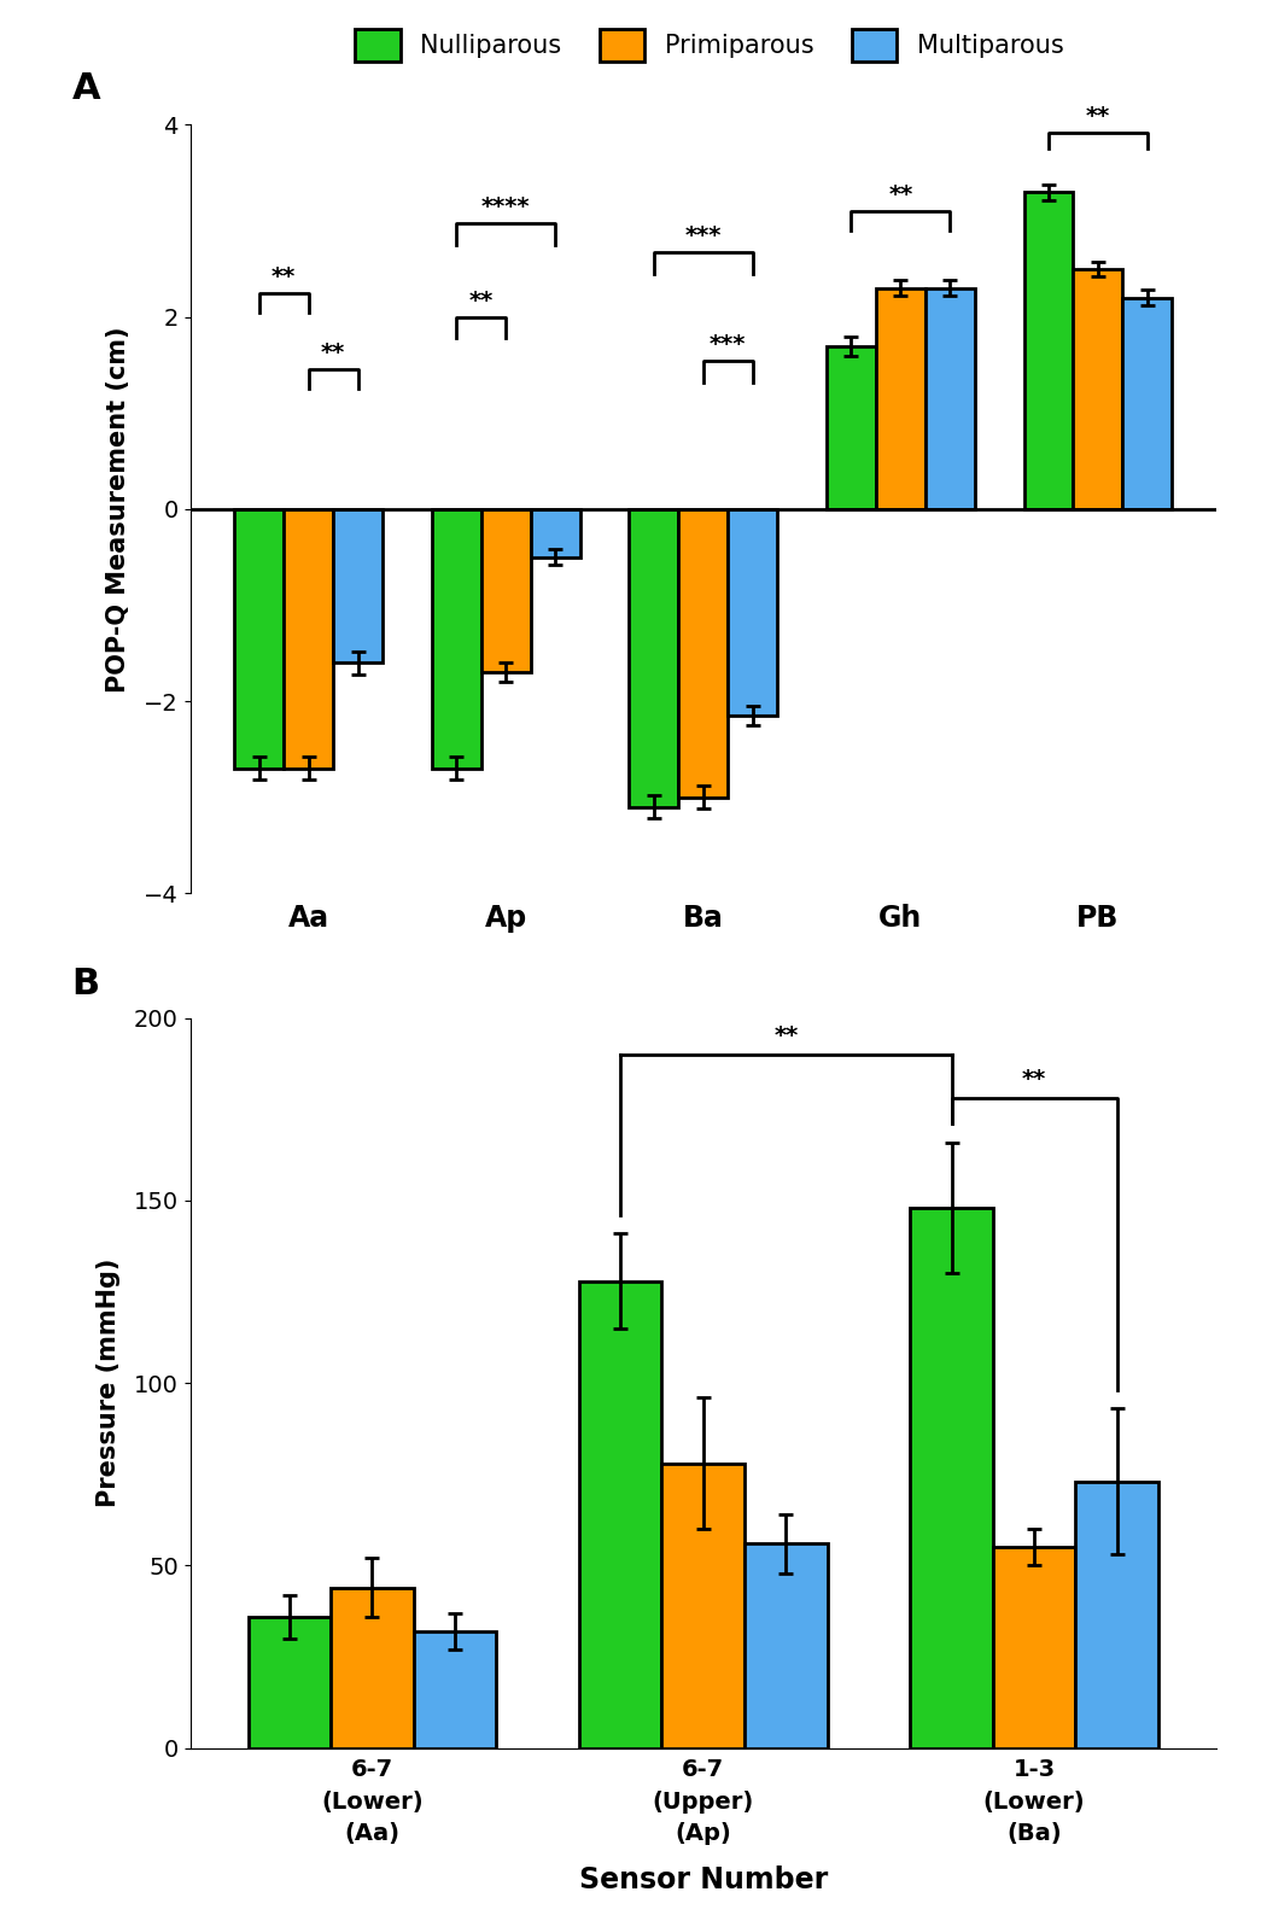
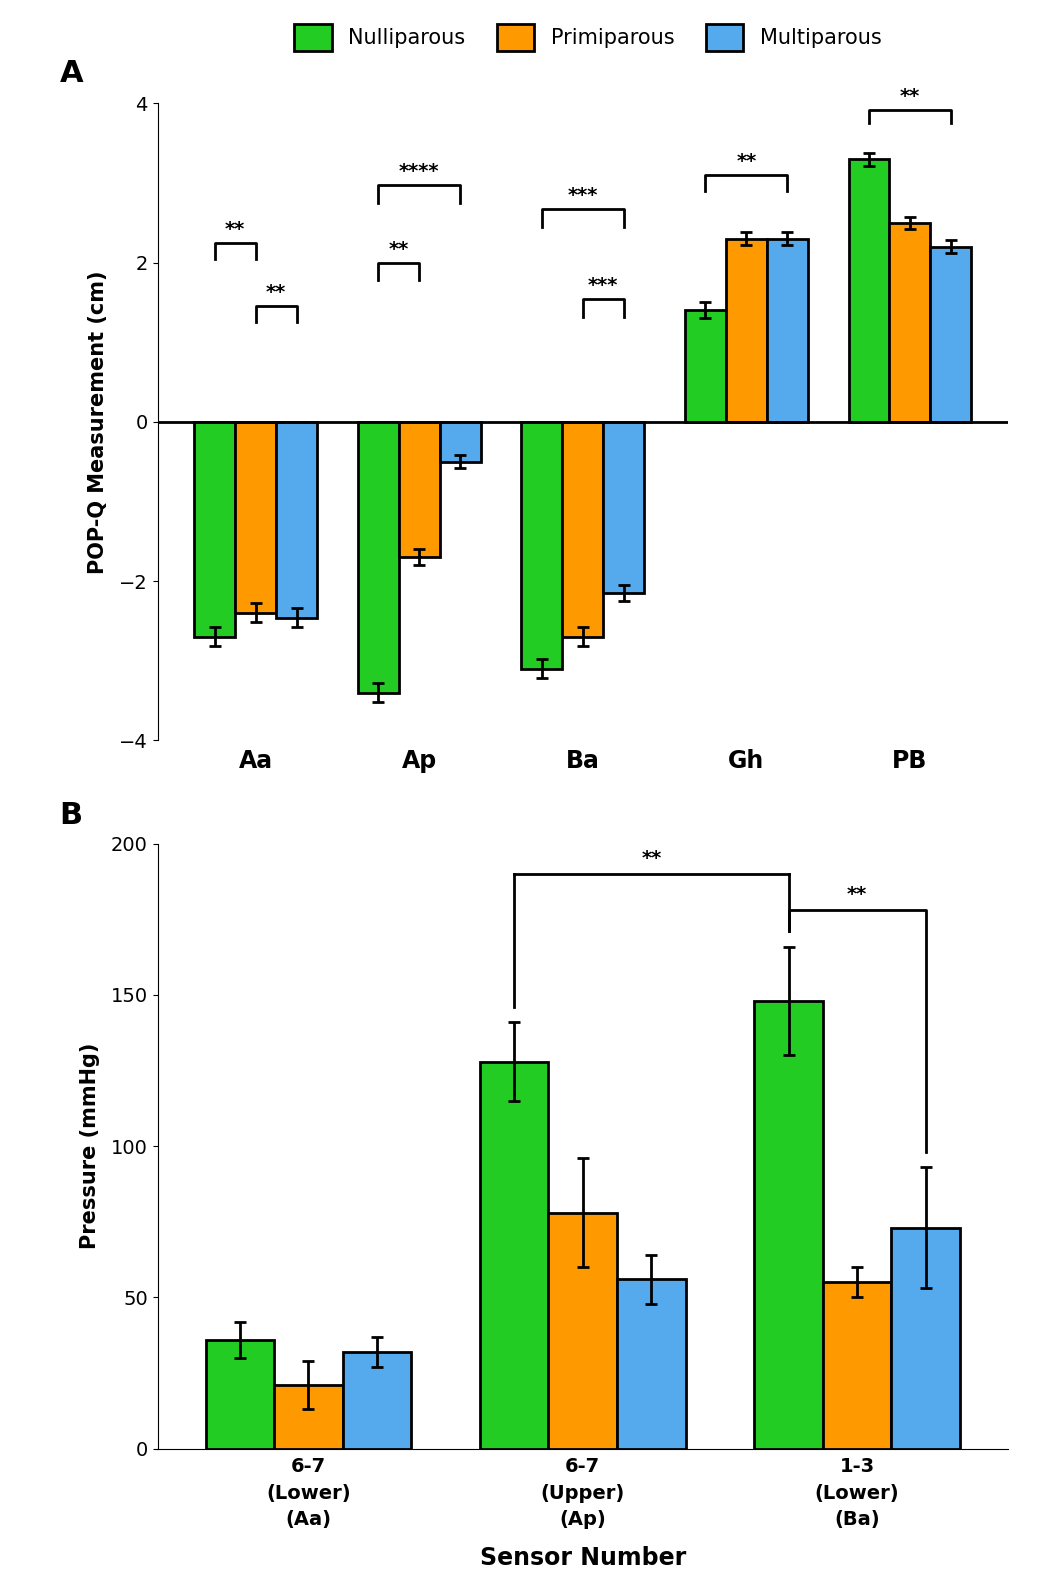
Primiparous/Aa: -2.7 -> -2.4
Multiparous/Aa: -1.60 -> -2.46
Nulliparous/Ap: -2.7 -> -3.4
Primiparous/Ba: -3.0 -> -2.7
Nulliparous/Gh: 1.7 -> 1.4
Primiparous/6-7 (Lower) (Aa): 44 -> 21
